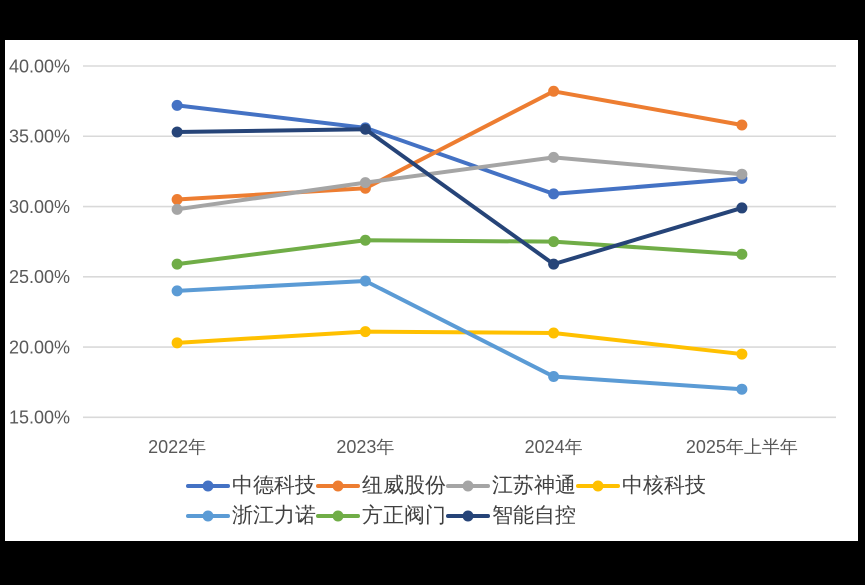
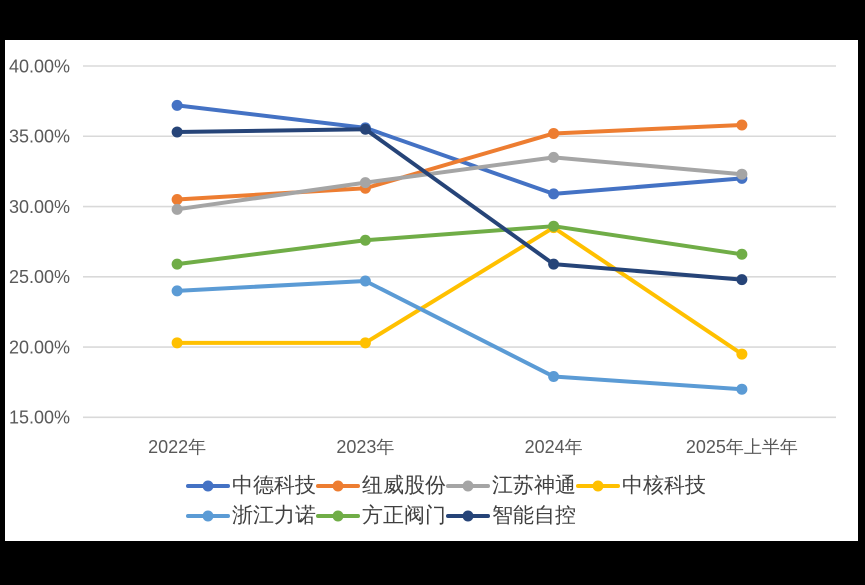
中核科技/2023年: 21.1% -> 20.3%
纽威股份/2024年: 38.2% -> 35.2%
中核科技/2024年: 21.0% -> 28.5%
方正阀门/2024年: 27.5% -> 28.6%
智能自控/2025年上半年: 29.9% -> 24.8%
